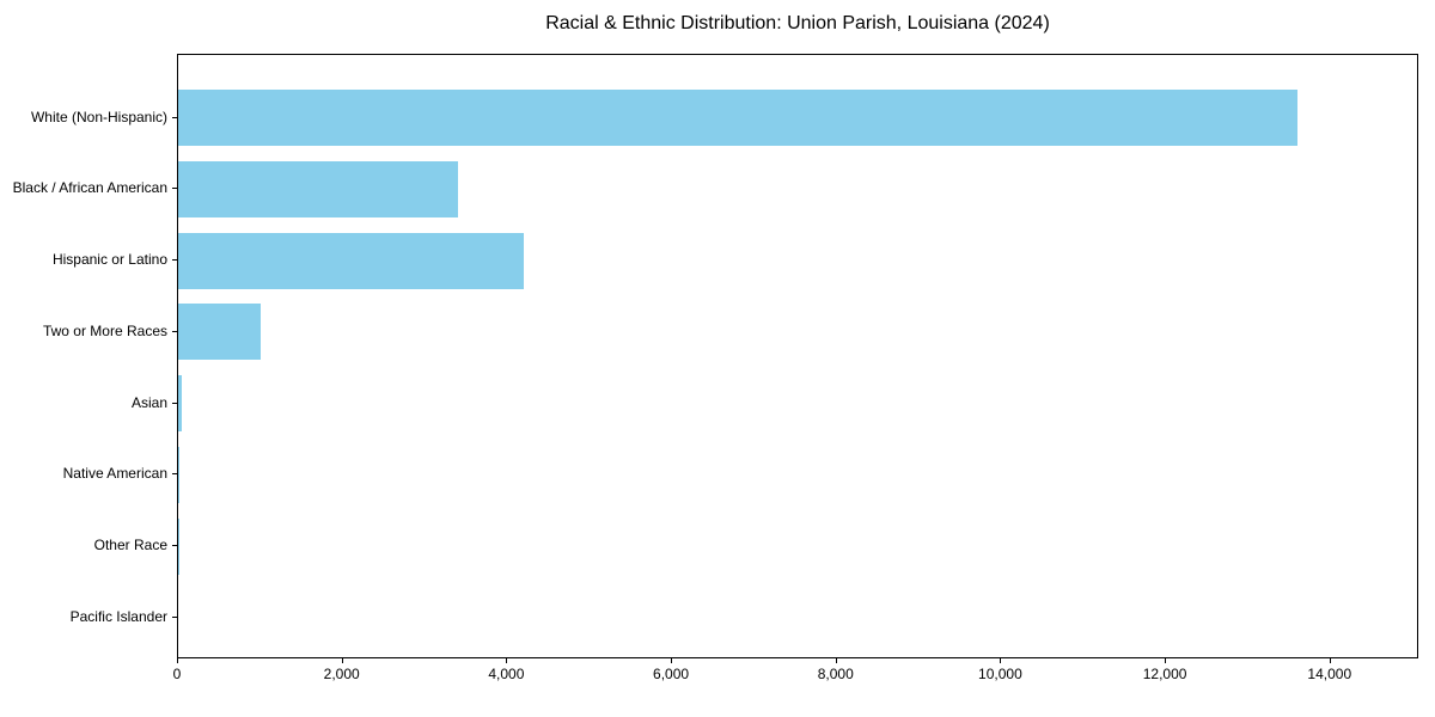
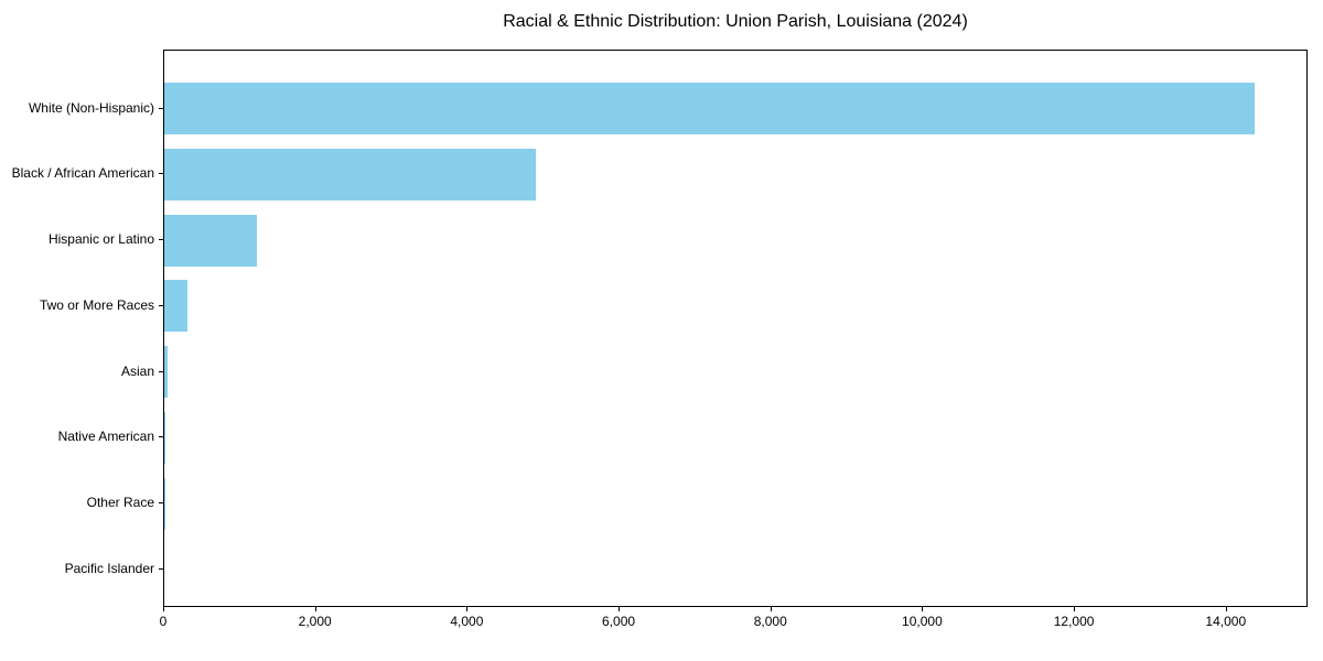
White (Non-Hispanic): 13600 -> 14400
Black / African American: 3400 -> 4900
Hispanic or Latino: 4200 -> 1200
Two or More Races: 1000 -> 300
